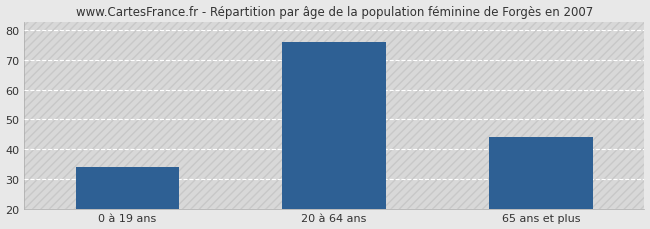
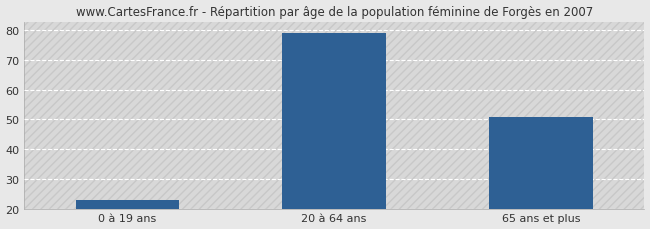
0 à 19 ans: 34 -> 23
20 à 64 ans: 76 -> 79
65 ans et plus: 44 -> 51
